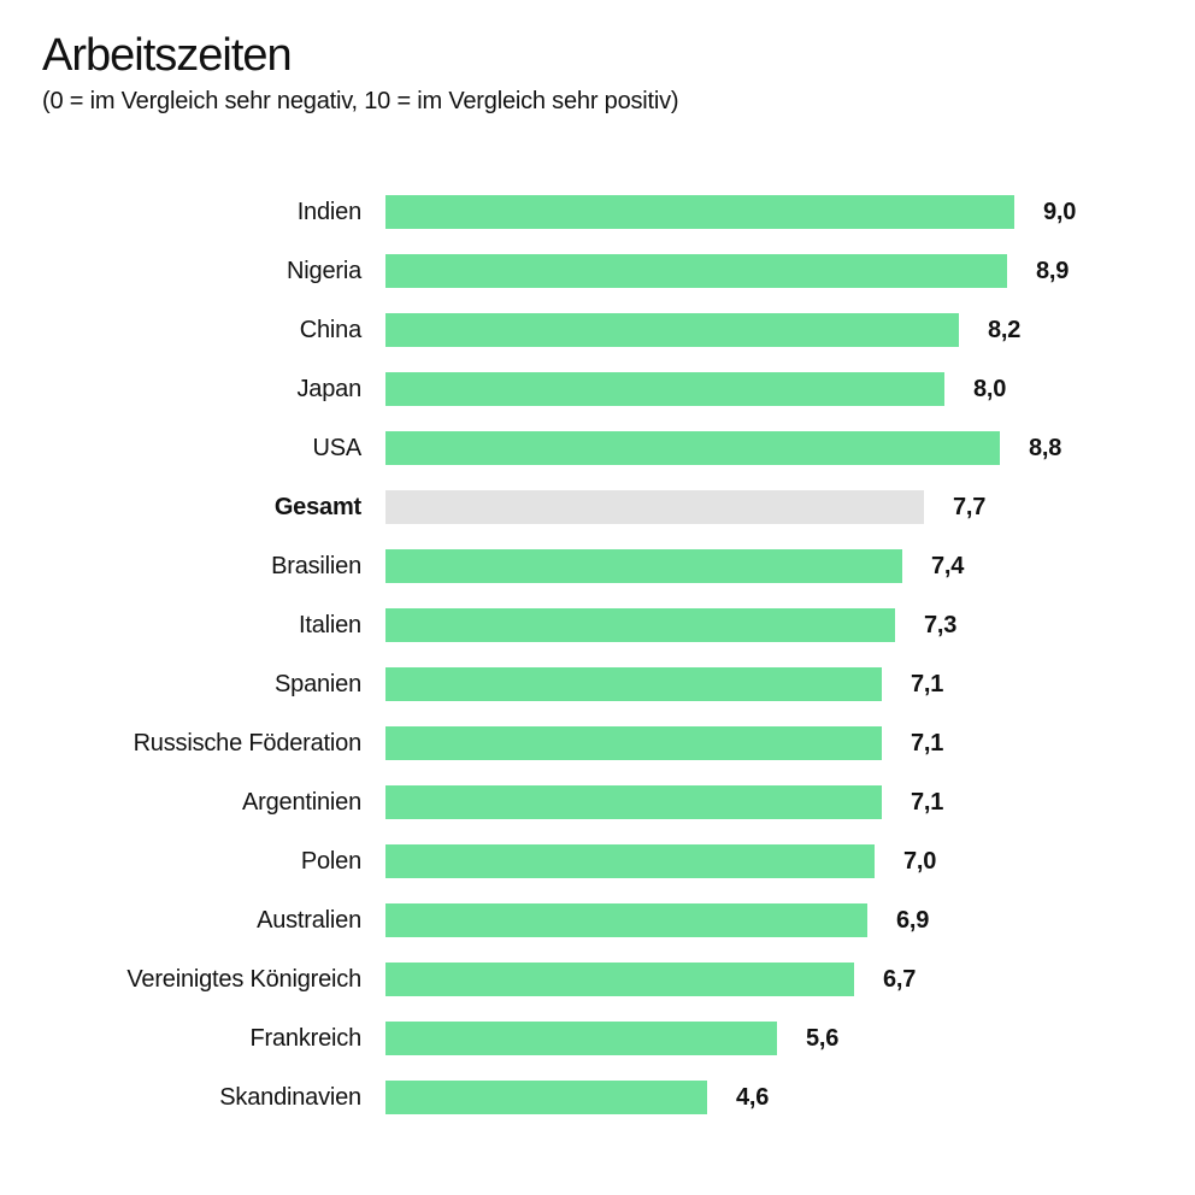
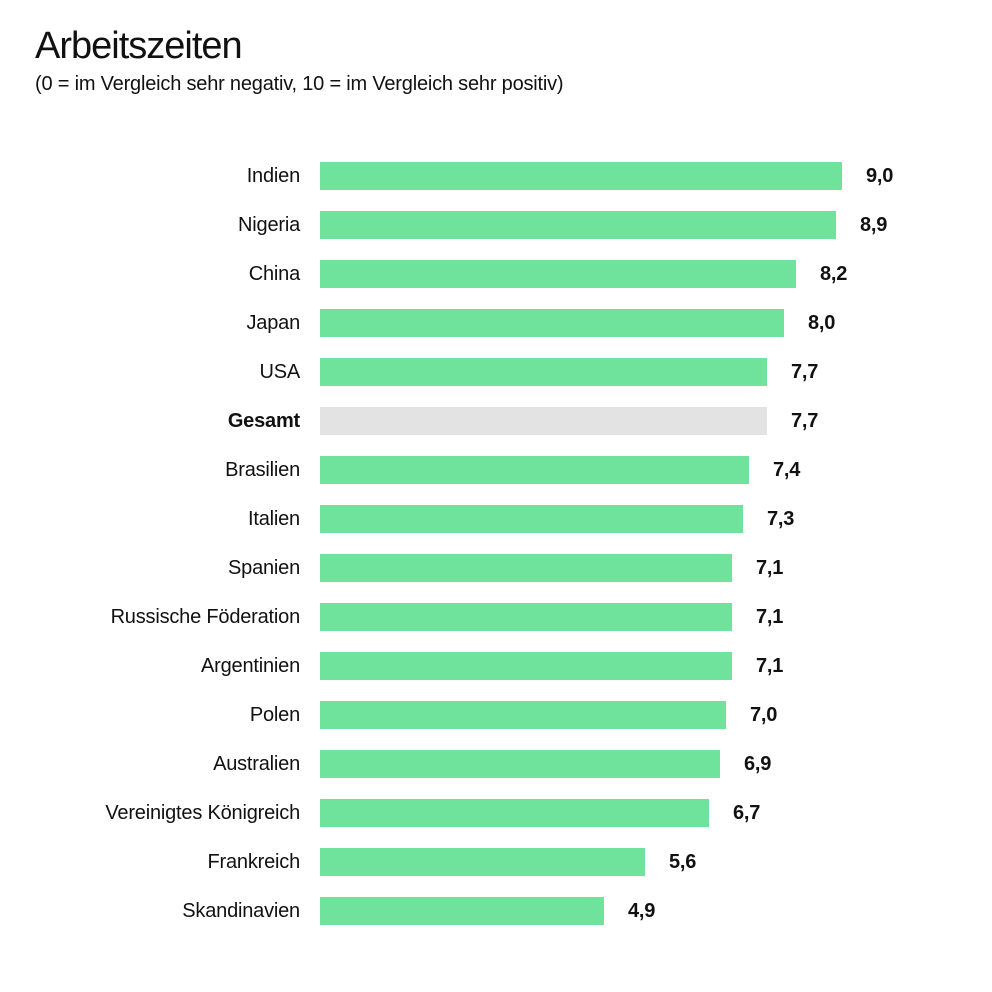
USA: 8,8 -> 7,7
Skandinavien: 4,6 -> 4,9
